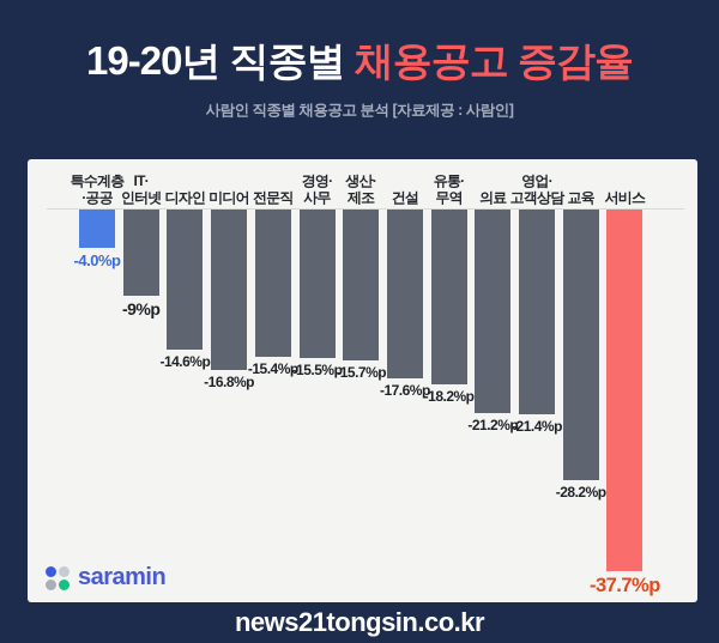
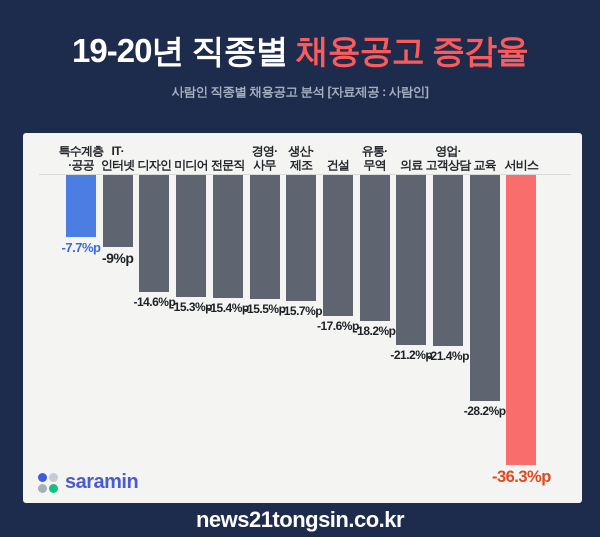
특수계층·공공: -4.0 -> -7.7
미디어: -16.8 -> -15.3
서비스: -37.7 -> -36.3
